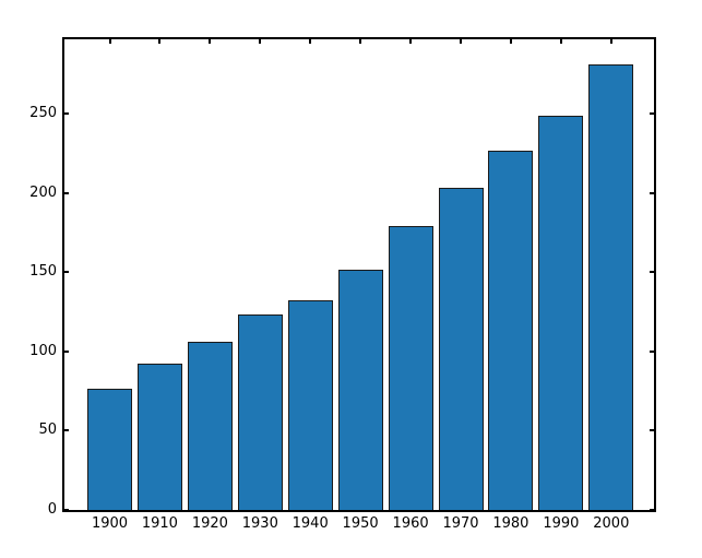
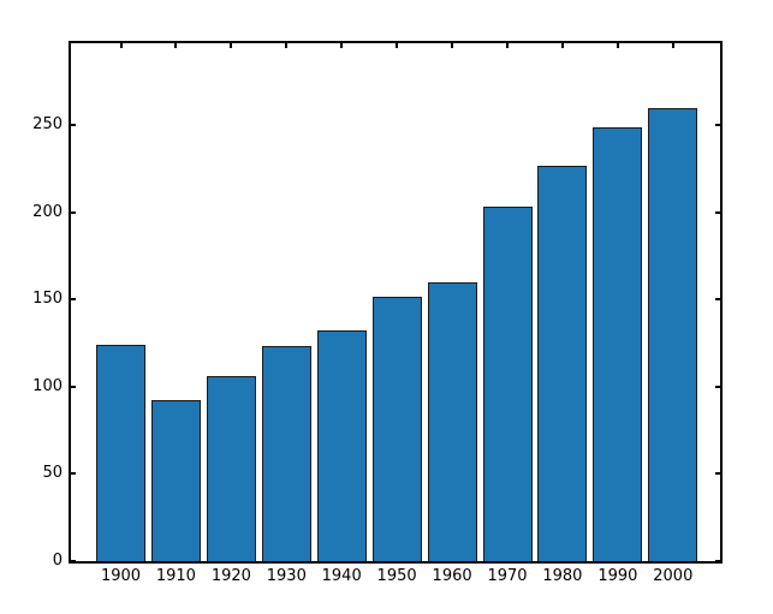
1900: 76 -> 124
1960: 179 -> 160
2000: 281 -> 260
